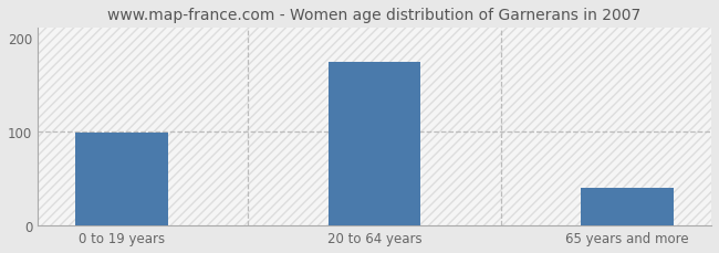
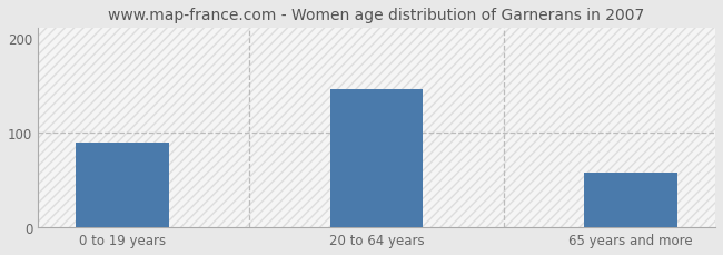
0 to 19 years: 99 -> 90
20 to 64 years: 174 -> 146
65 years and more: 40 -> 58
